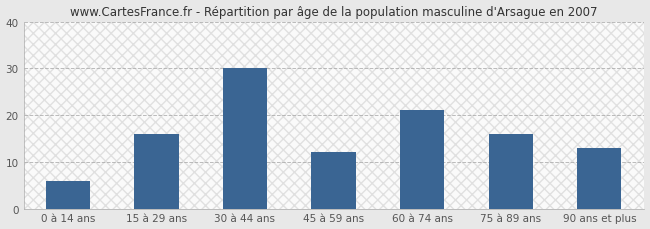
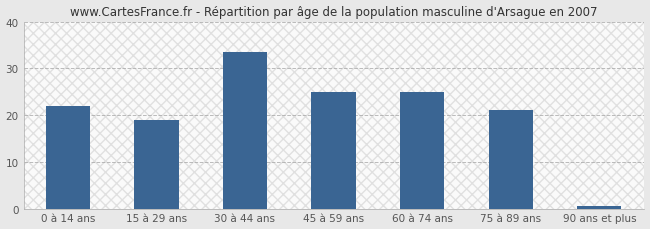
0 à 14 ans: 6.0 -> 22.0
15 à 29 ans: 16.0 -> 19.0
30 à 44 ans: 30.0 -> 33.5
45 à 59 ans: 12.0 -> 25.0
60 à 74 ans: 21.0 -> 25.0
75 à 89 ans: 16.0 -> 21.0
90 ans et plus: 13.0 -> 0.5
